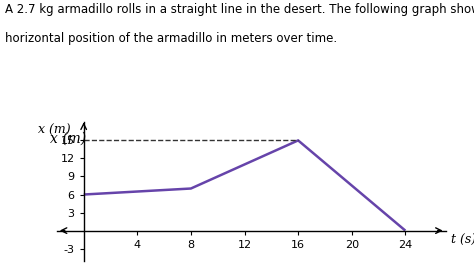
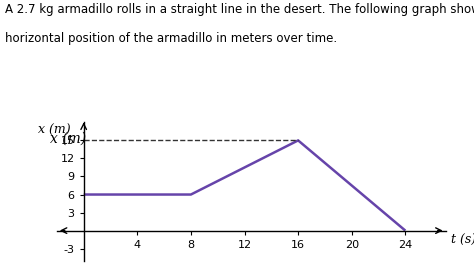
8: 7 -> 6
